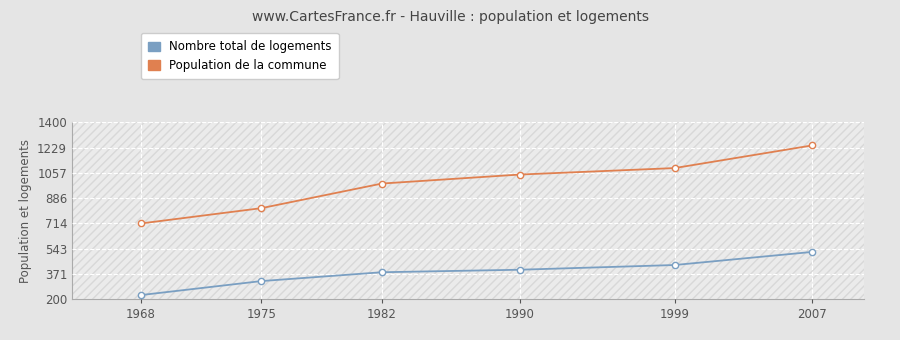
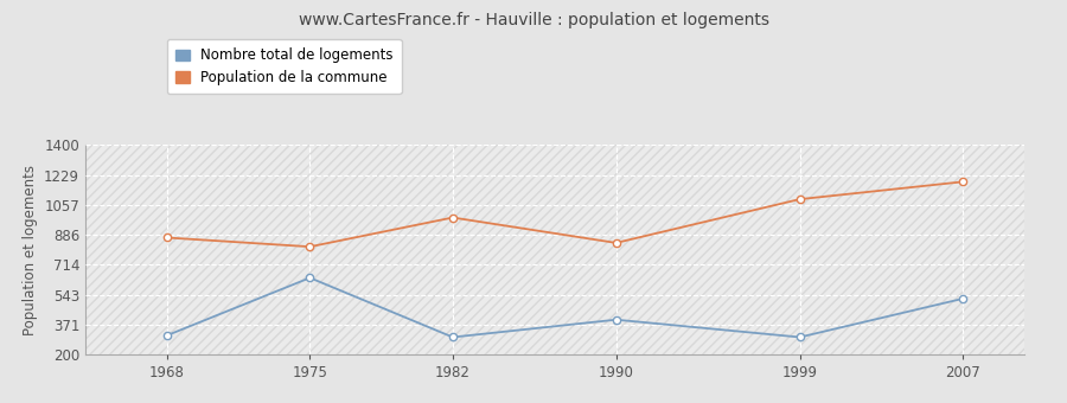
Nombre total de logements/1968: 230 -> 310
Population de la commune/1968: 710 -> 870
Nombre total de logements/1975: 320 -> 640
Nombre total de logements/1982: 380 -> 300
Population de la commune/1990: 1050 -> 840
Nombre total de logements/1999: 430 -> 300
Population de la commune/2007: 1240 -> 1190
